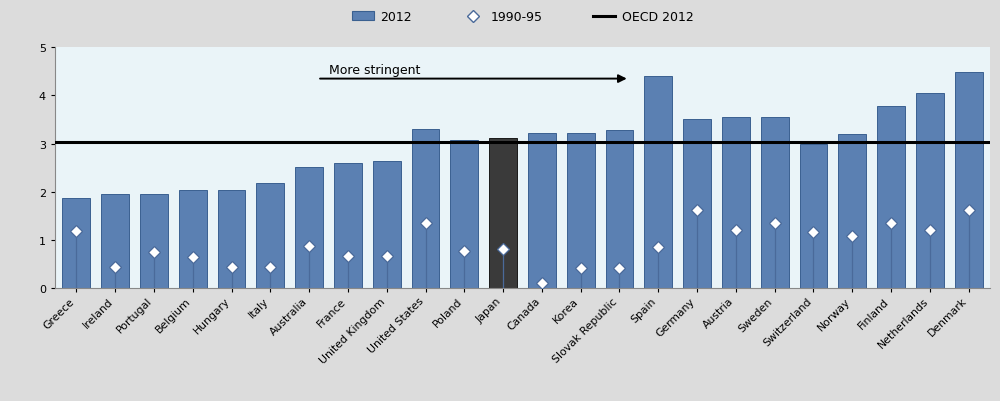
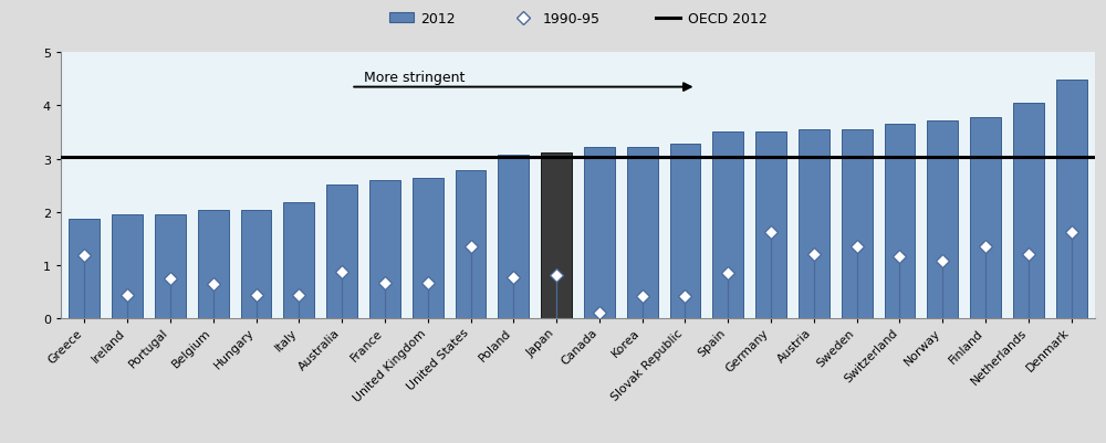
United States: 3.30 -> 2.78
Spain: 4.40 -> 3.52
Switzerland: 3.00 -> 3.65
Norway: 3.20 -> 3.72
